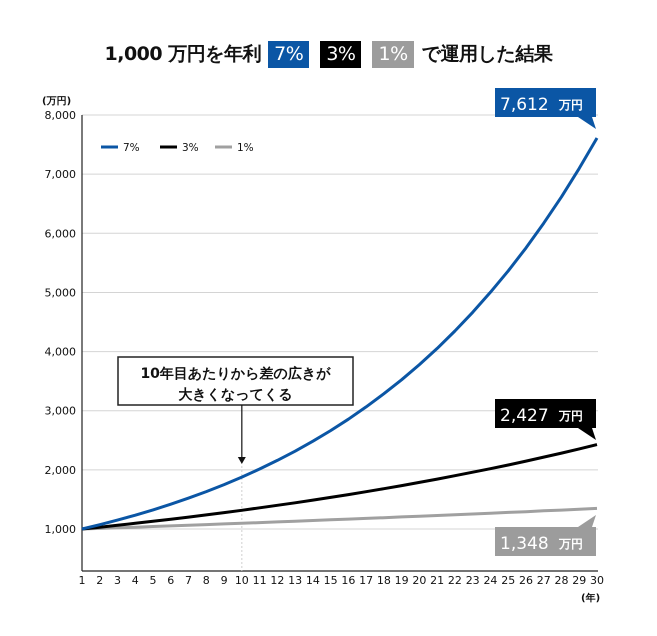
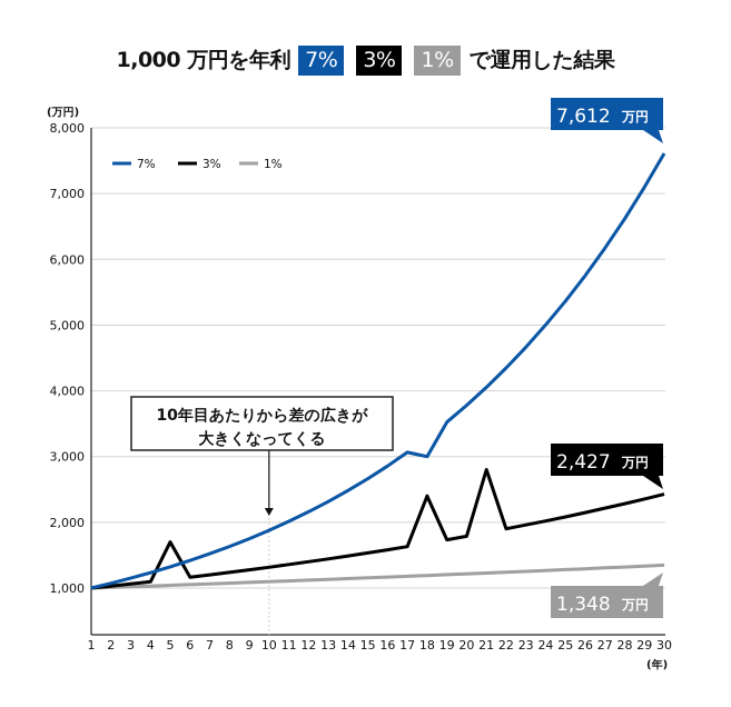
3%/5: 1100 -> 1700
7%/18: 3300 -> 3000
3%/18: 1700 -> 2400
3%/21: 1800 -> 2800
